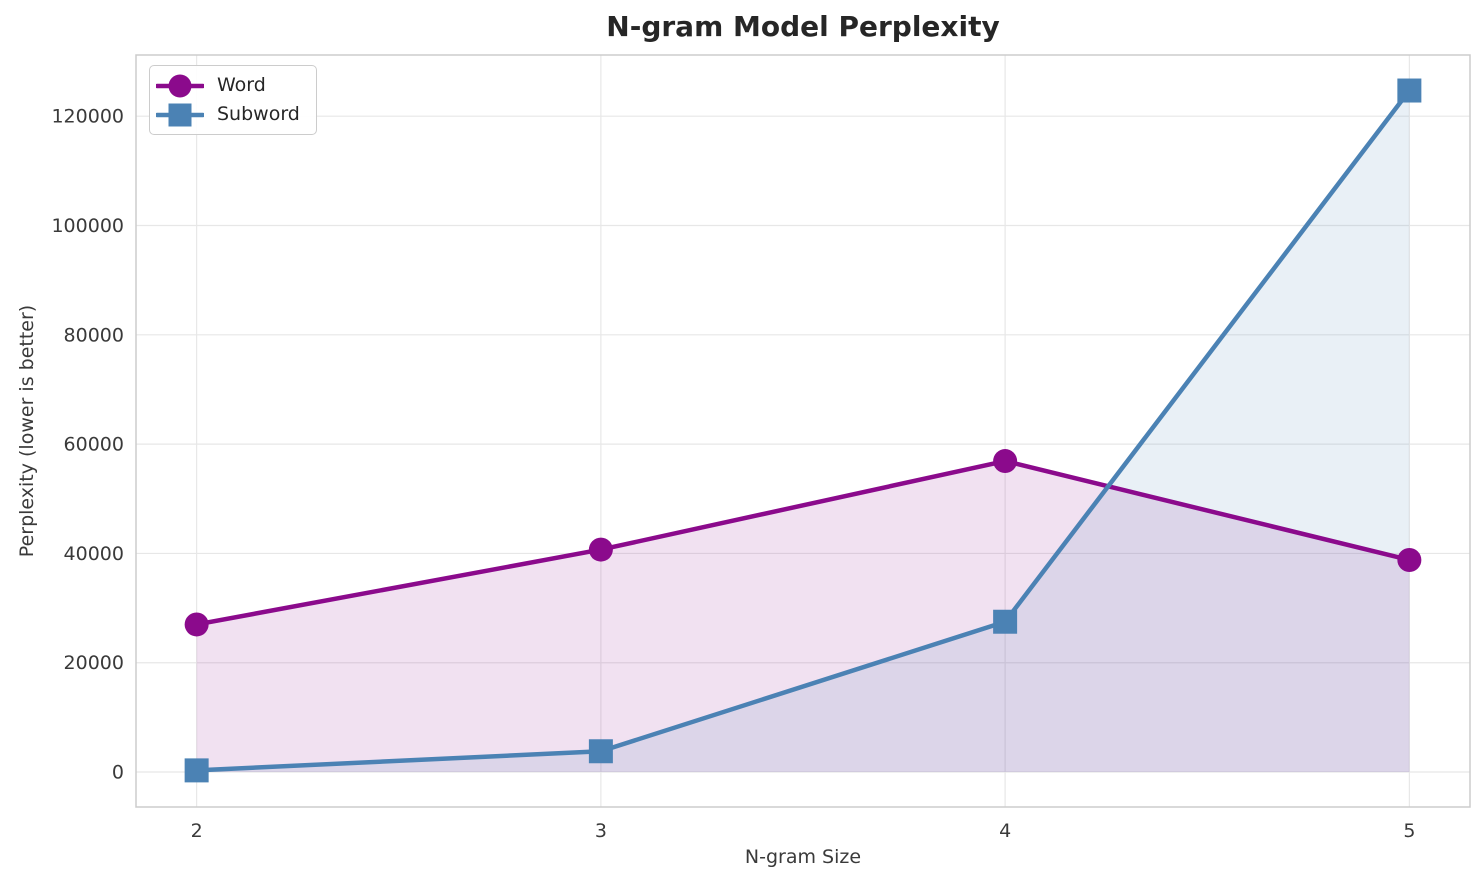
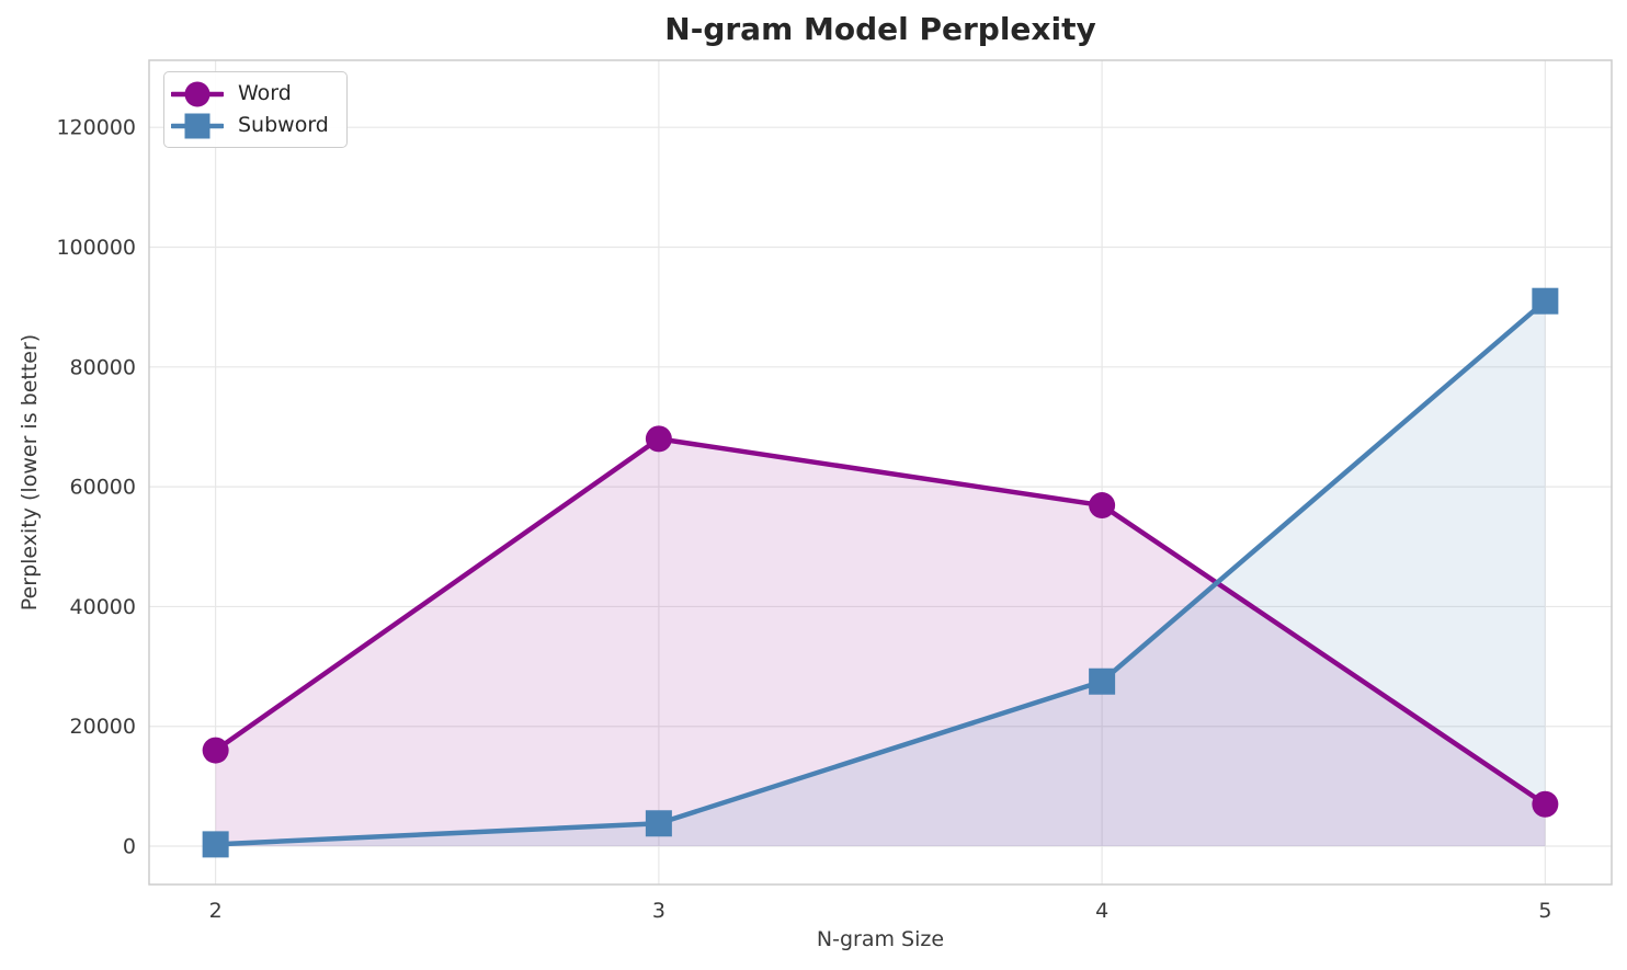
Word/2: 27000 -> 16000
Word/3: 41000 -> 68000
Word/5: 39000 -> 7000
Subword/5: 125000 -> 91000
